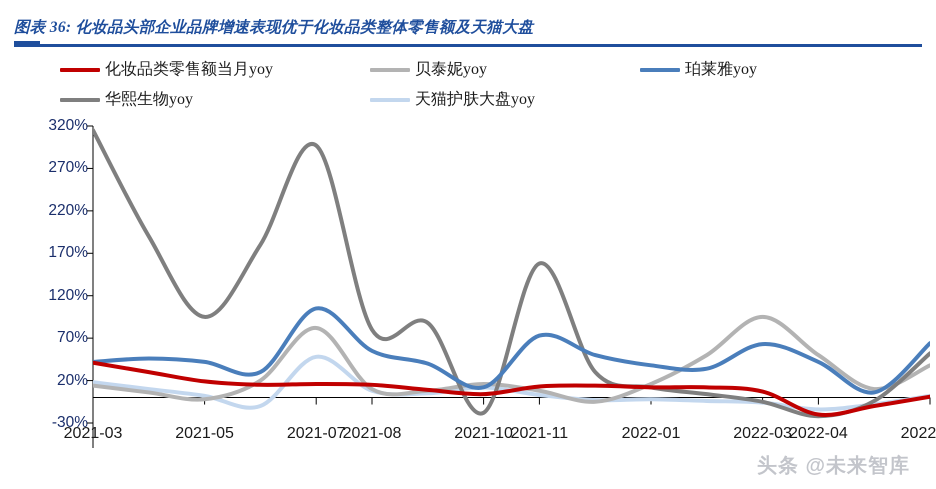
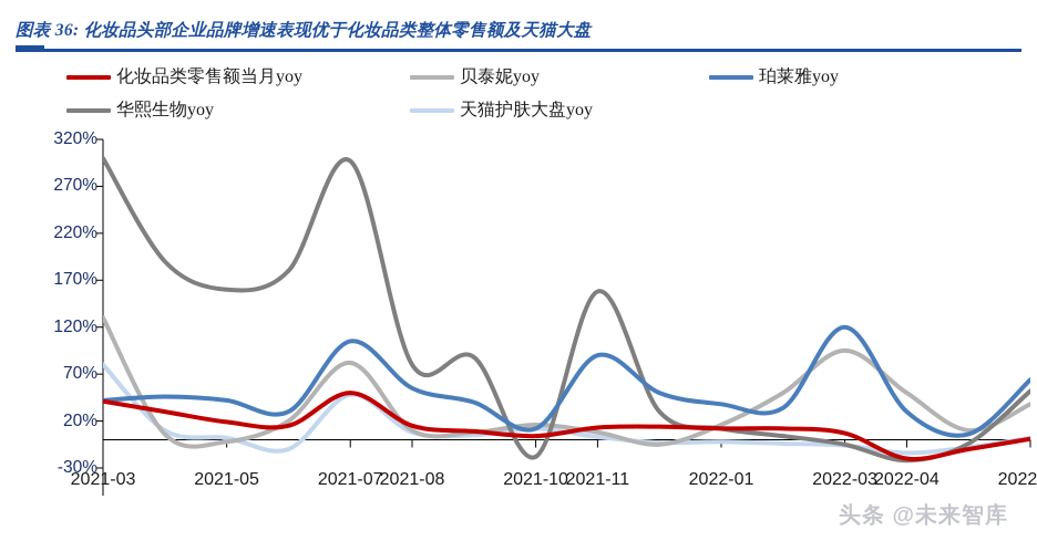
贝泰妮yoy/2021-03: 10% -> 130%
华熙生物yoy/2021-03: 320% -> 300%
天猫护肤大盘yoy/2021-03: 20% -> 80%
华熙生物yoy/2021-05: 100% -> 160%
化妆品类零售额当月yoy/2021-07: 20% -> 50%
珀莱雅yoy/2021-11: 70% -> 90%
珀莱雅yoy/2022-03: 60% -> 120%
珀莱雅yoy/2022-04: 40% -> 30%
